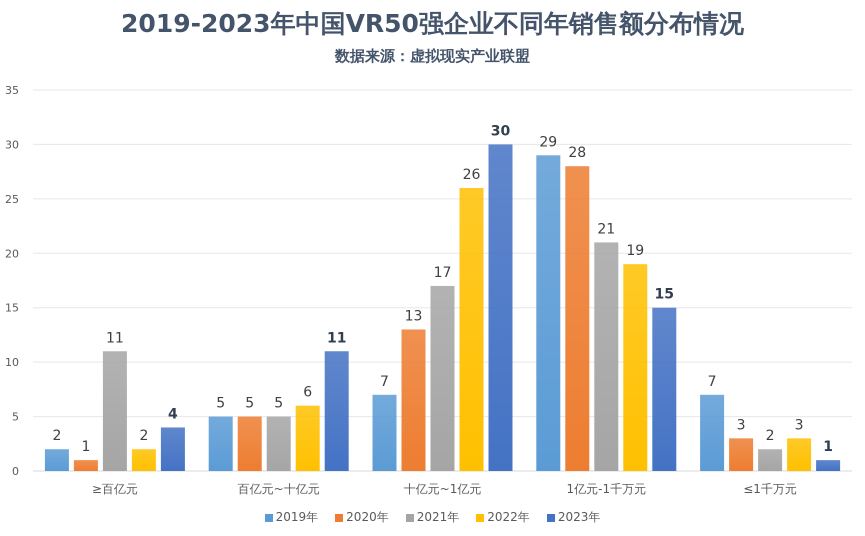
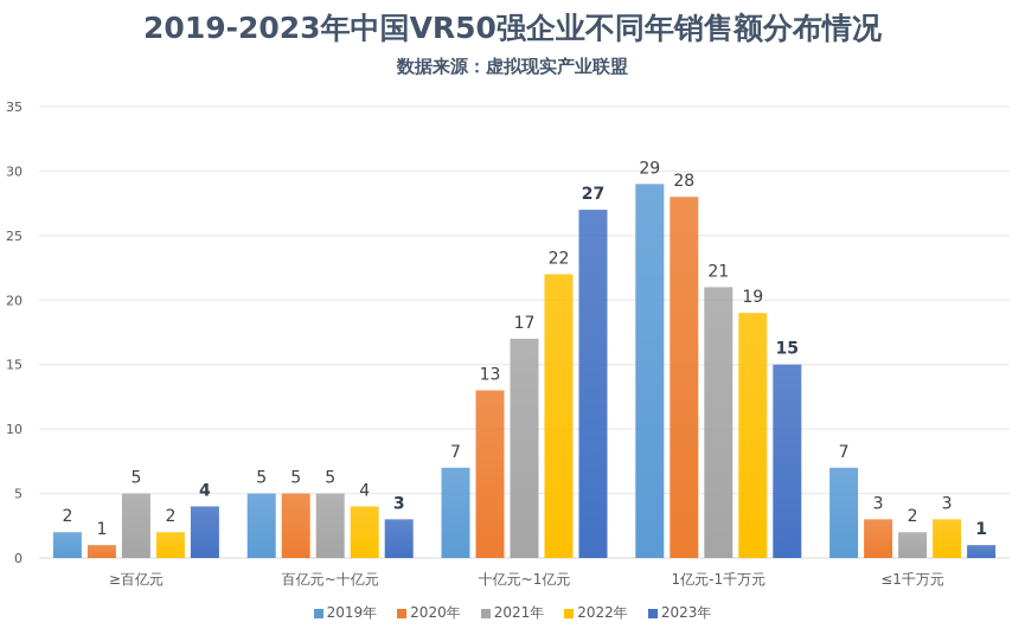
2021年/≥百亿元: 11 -> 5
2022年/百亿元~十亿元: 6 -> 4
2023年/百亿元~十亿元: 11 -> 3
2022年/十亿元~1亿元: 26 -> 22
2023年/十亿元~1亿元: 30 -> 27
